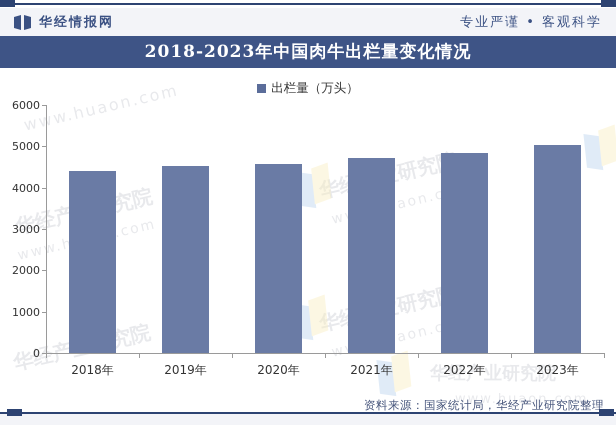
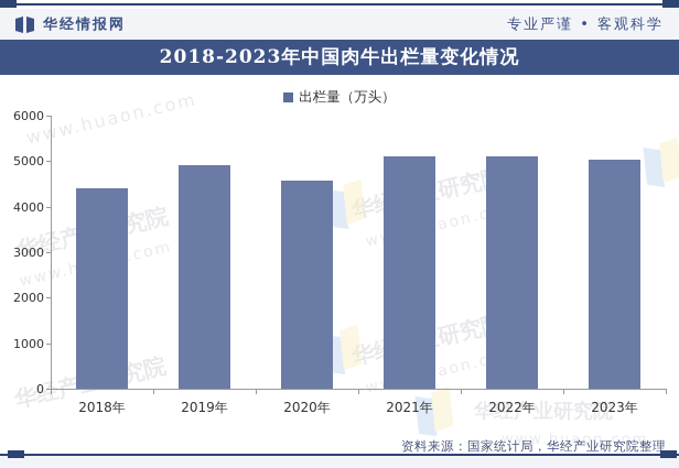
2019年: 4500 -> 4900
2021年: 4700 -> 5100
2022年: 4800 -> 5100
